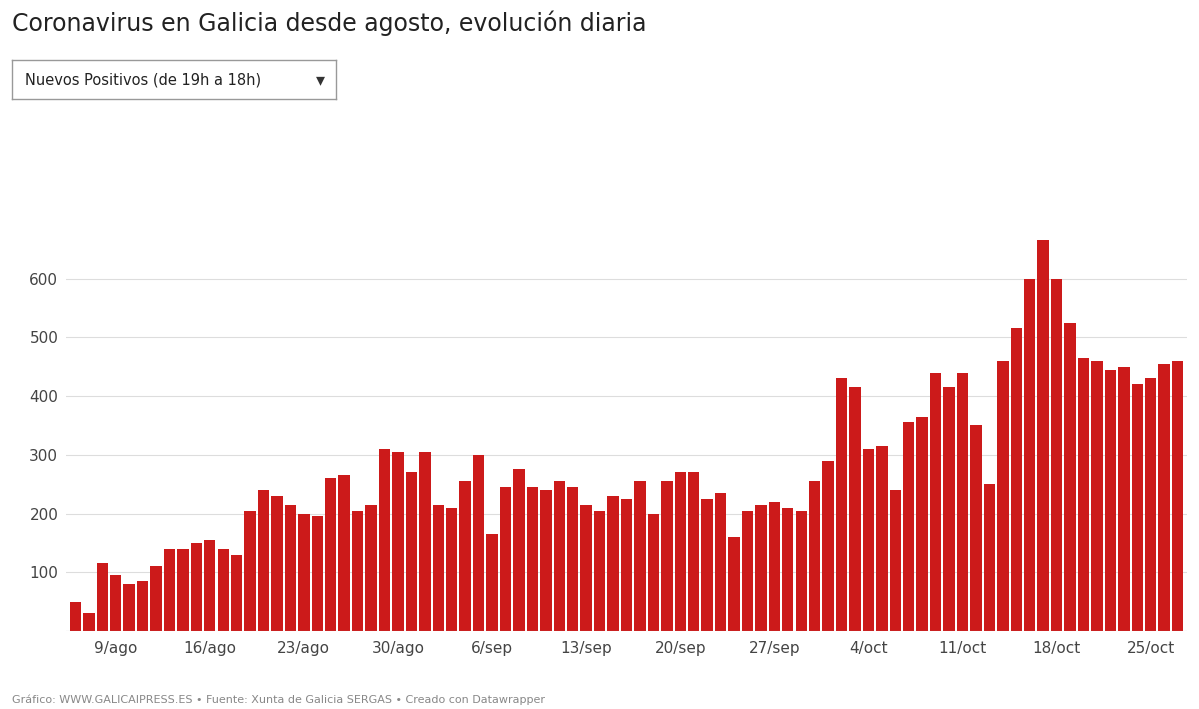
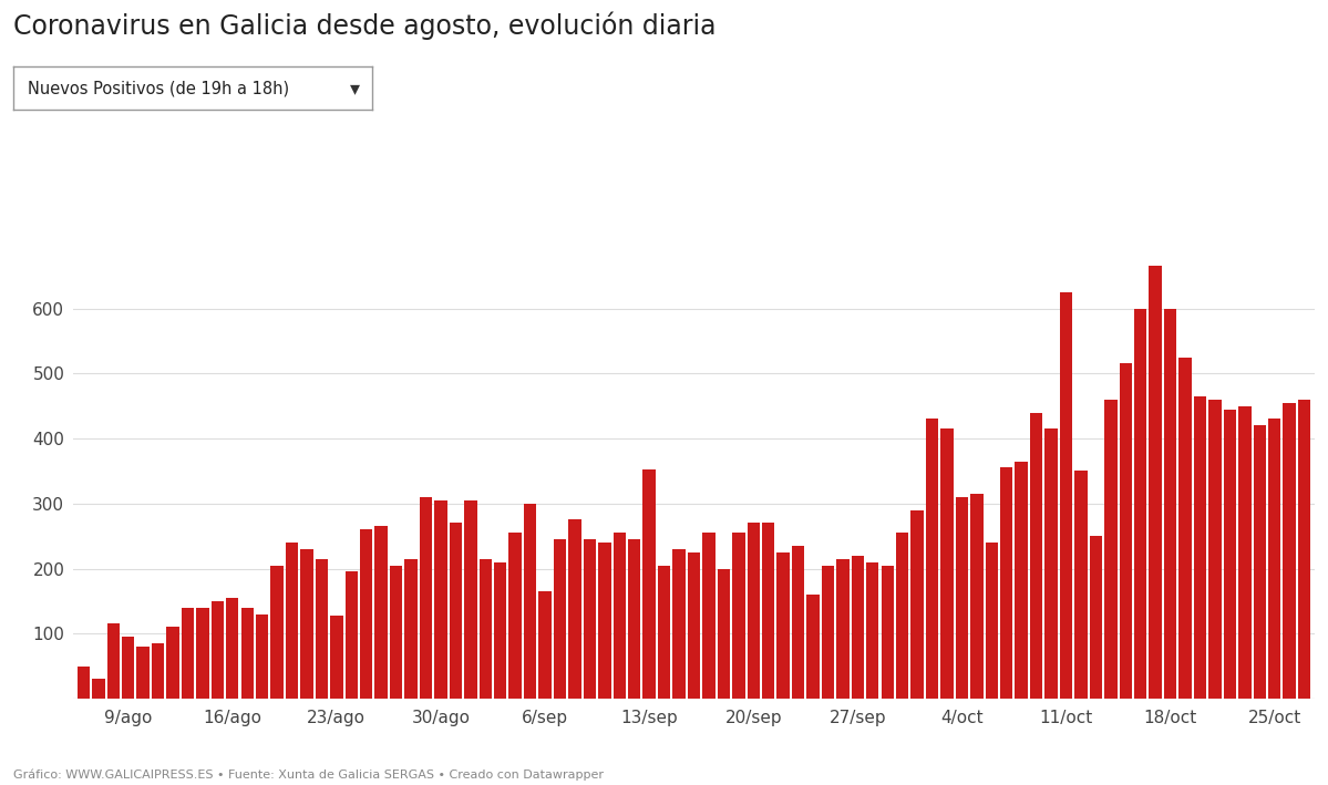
23/ago: 200 -> 128
13/sep: 215 -> 352
11/oct: 440 -> 624
